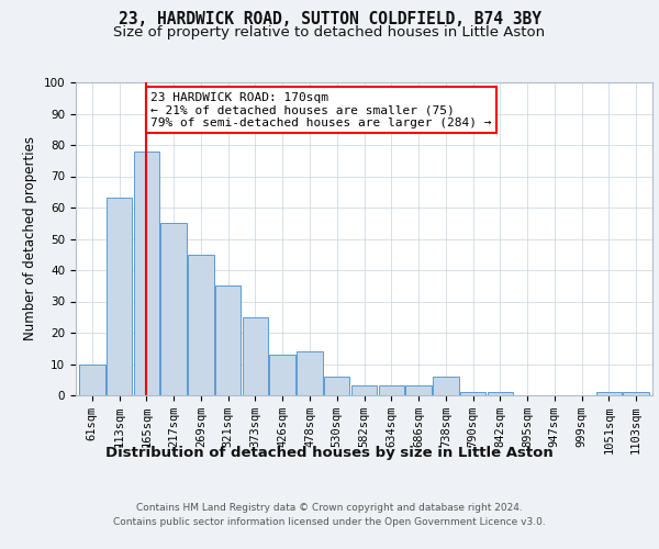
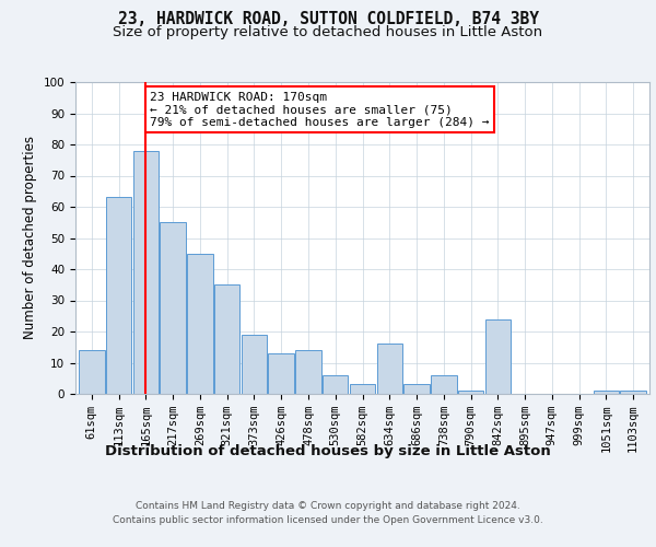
61sqm: 10 -> 14
373sqm: 25 -> 19
634sqm: 3 -> 16
842sqm: 1 -> 24
